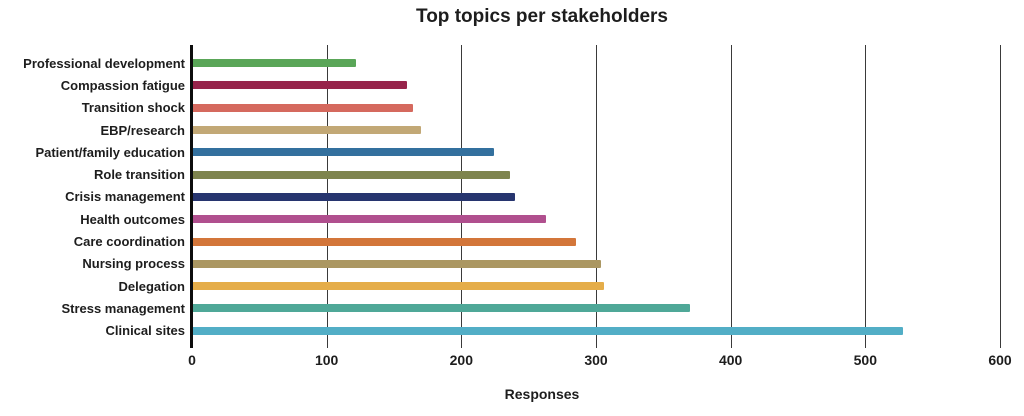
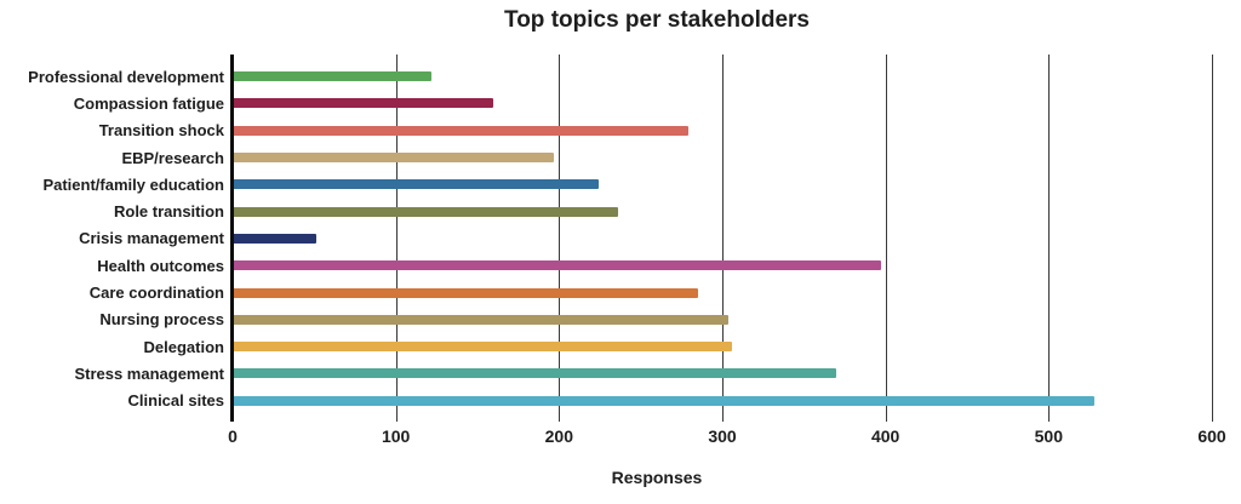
Transition shock: 164 -> 279
EBP/research: 170 -> 197
Crisis management: 240 -> 51
Health outcomes: 263 -> 397
